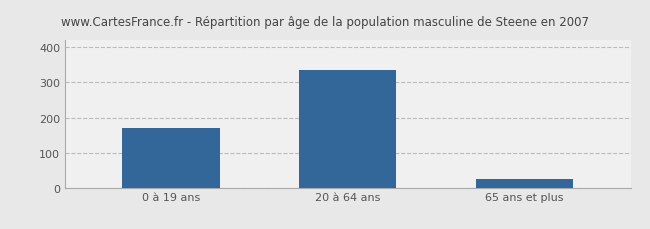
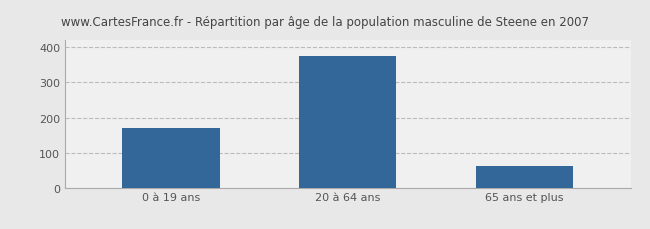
20 à 64 ans: 335 -> 375
65 ans et plus: 25 -> 62
